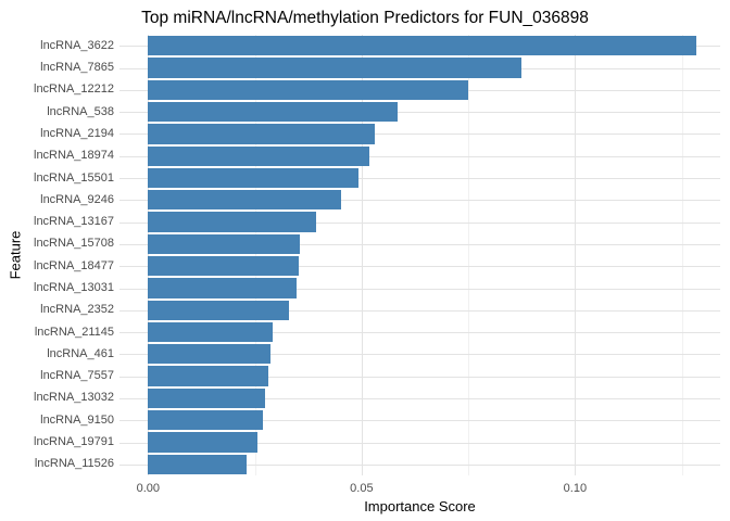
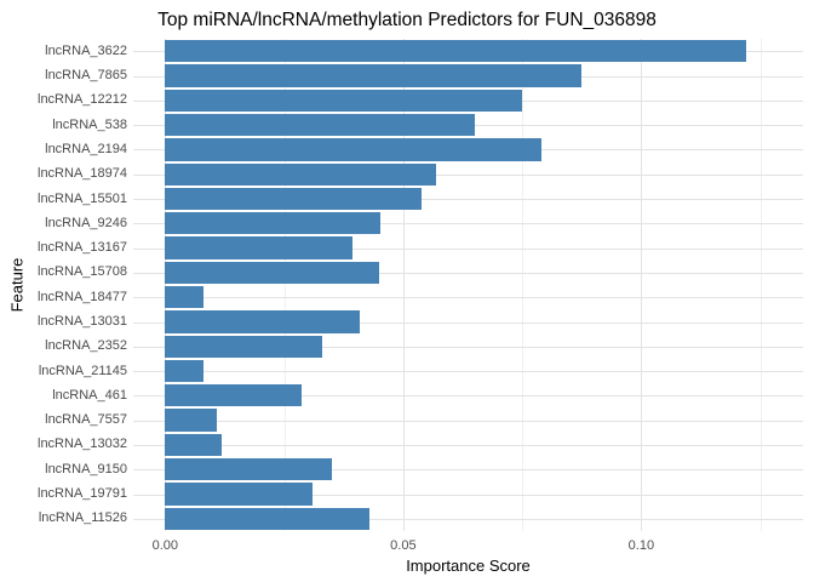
lncRNA_3622: 0.129 -> 0.122
lncRNA_538: 0.059 -> 0.065
lncRNA_2194: 0.053 -> 0.079
lncRNA_18974: 0.052 -> 0.057
lncRNA_15501: 0.049 -> 0.054
lncRNA_15708: 0.035 -> 0.045
lncRNA_18477: 0.035 -> 0.008
lncRNA_13031: 0.035 -> 0.041
lncRNA_21145: 0.029 -> 0.008
lncRNA_7557: 0.028 -> 0.011
lncRNA_13032: 0.027 -> 0.012
lncRNA_9150: 0.027 -> 0.035
lncRNA_19791: 0.026 -> 0.031
lncRNA_11526: 0.023 -> 0.043
